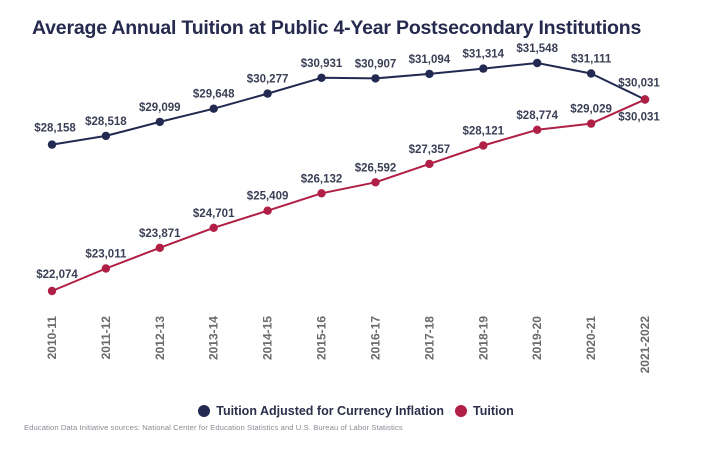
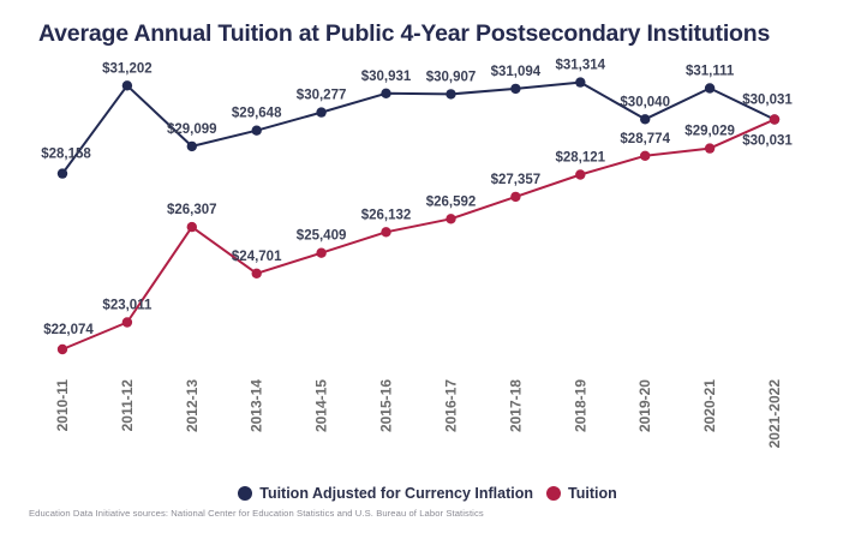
Tuition Adjusted for Currency Inflation/2011-12: $28,518 -> $31,202
Tuition/2012-13: $23,871 -> $26,307
Tuition Adjusted for Currency Inflation/2019-20: $31,548 -> $30,040
